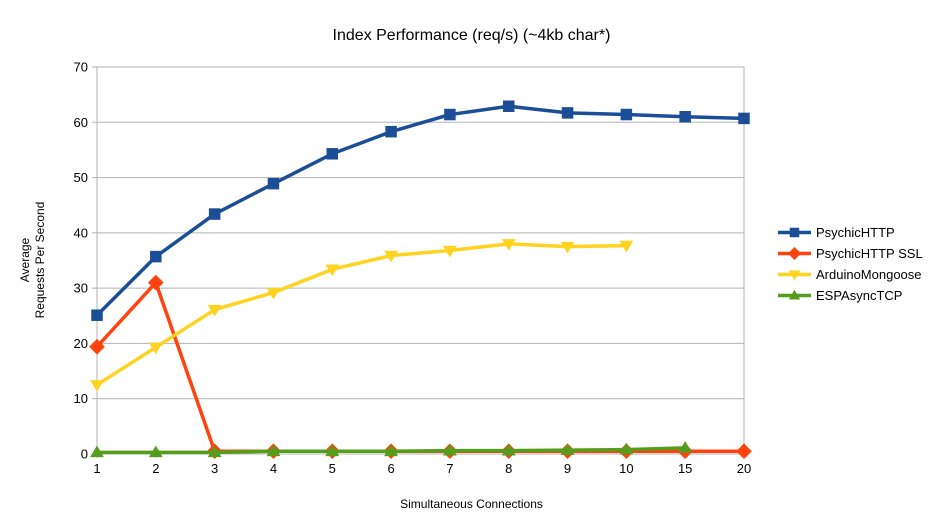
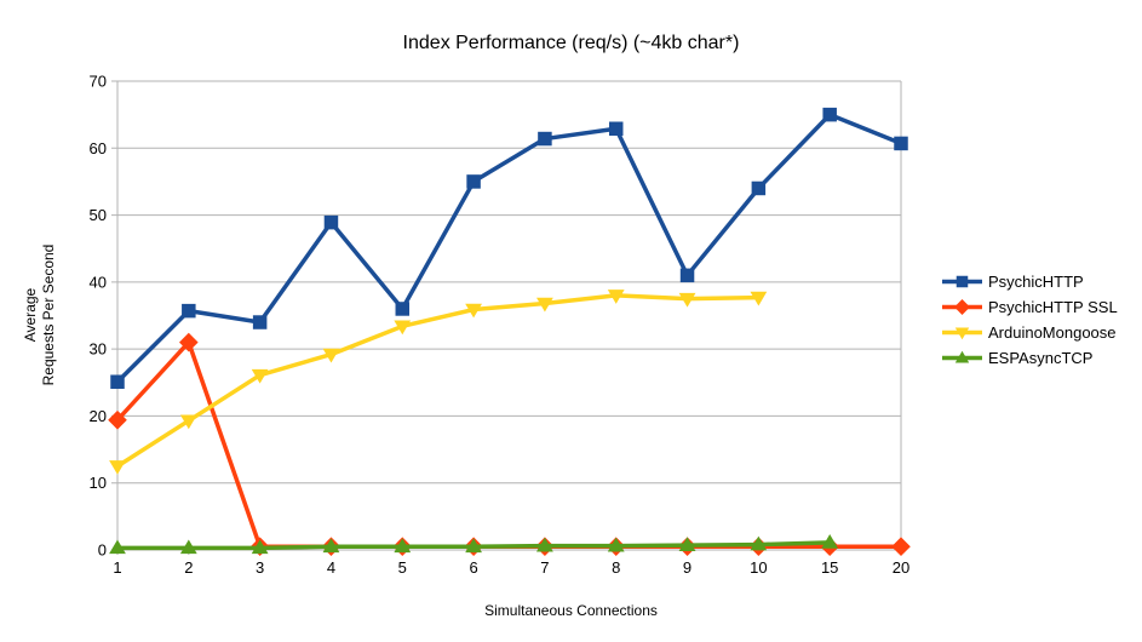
PsychicHTTP/3: 43 -> 34
PsychicHTTP/5: 54 -> 36
PsychicHTTP/6: 58 -> 55
PsychicHTTP/9: 62 -> 41
PsychicHTTP/10: 61 -> 54
PsychicHTTP/15: 61 -> 65
